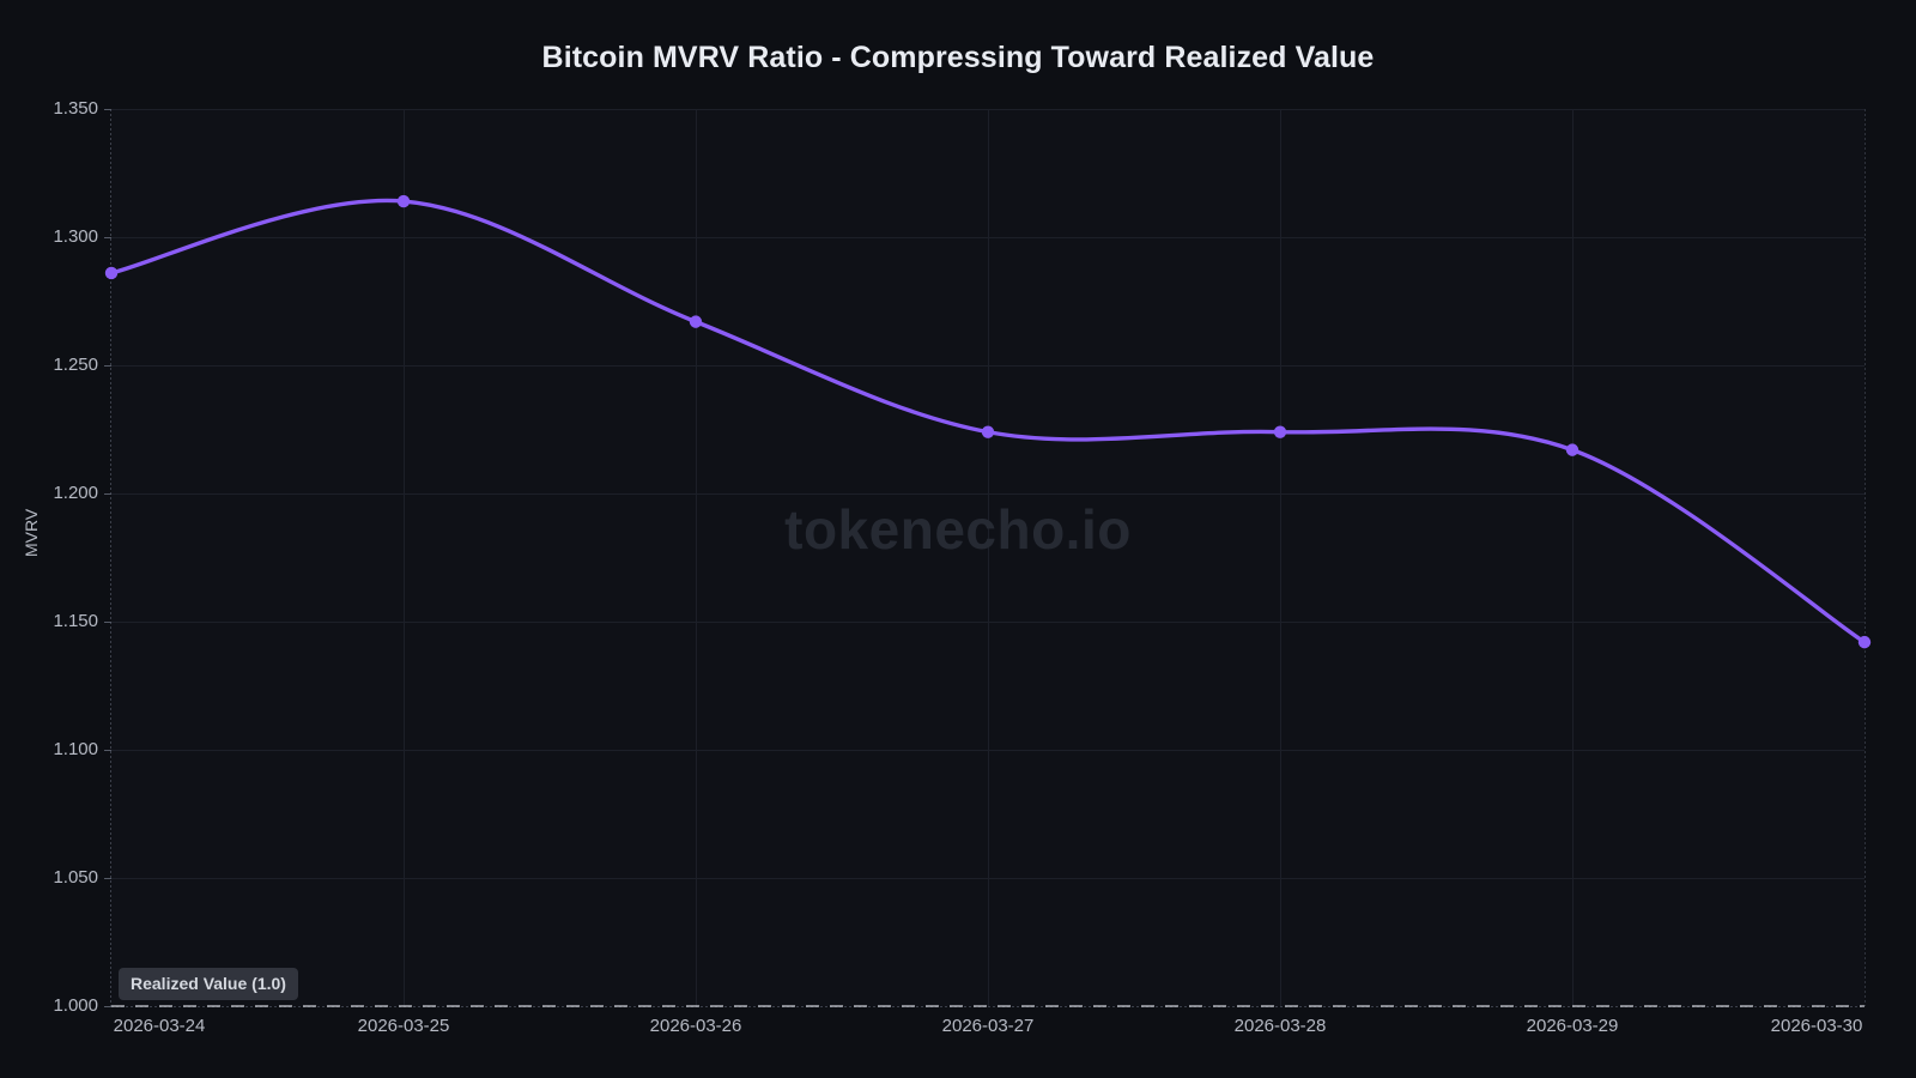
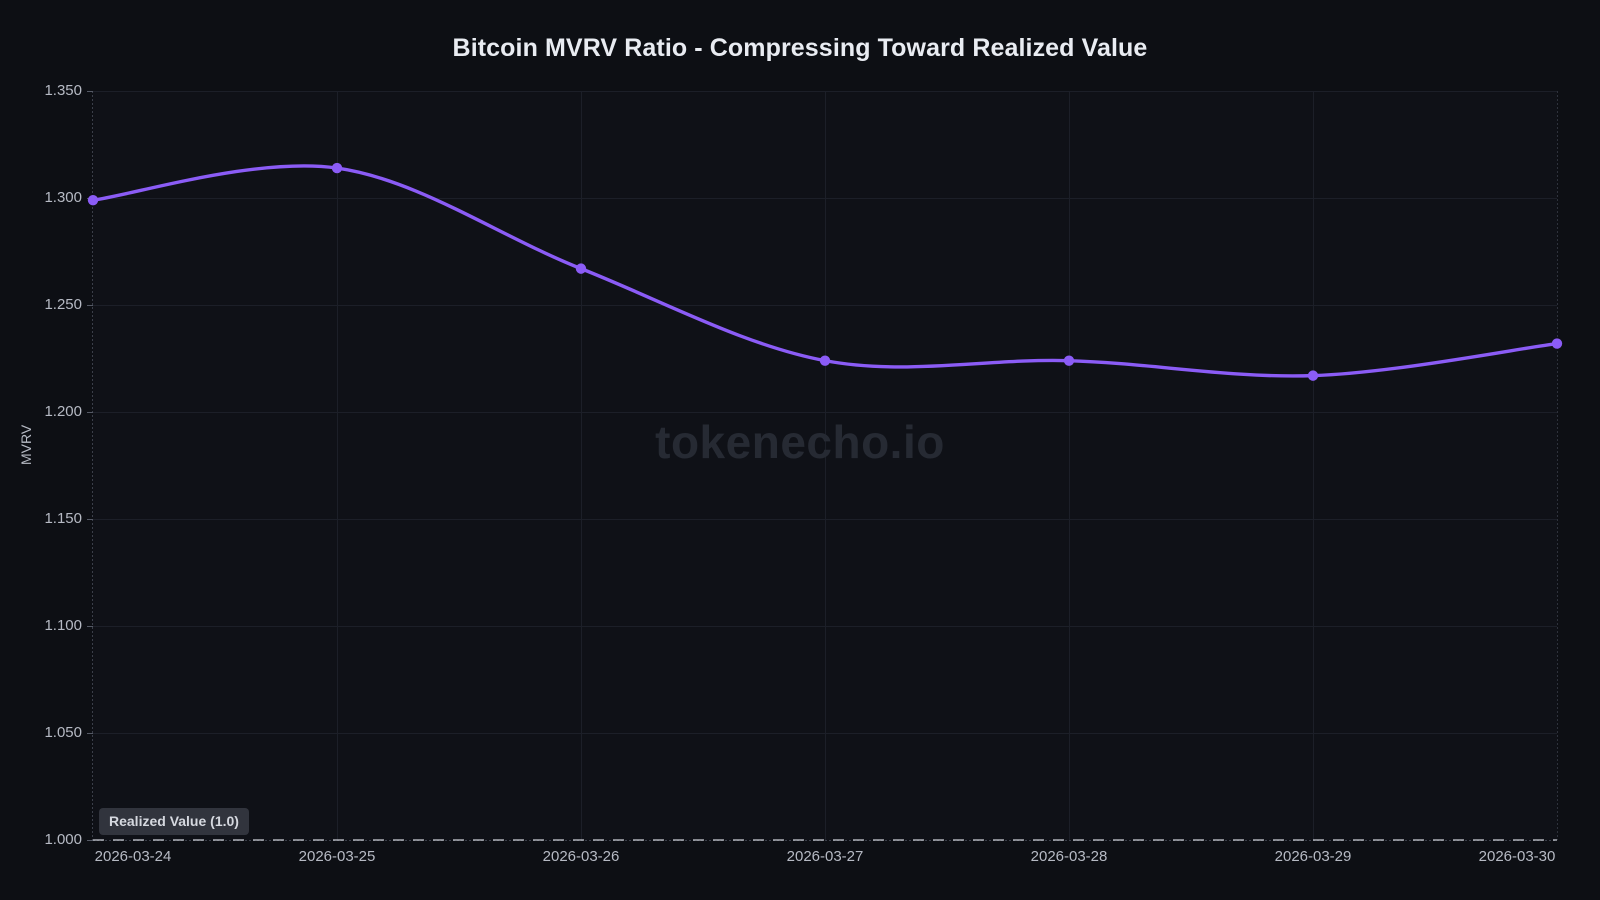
2026-03-24: 1.286 -> 1.299
2026-03-30: 1.142 -> 1.232
